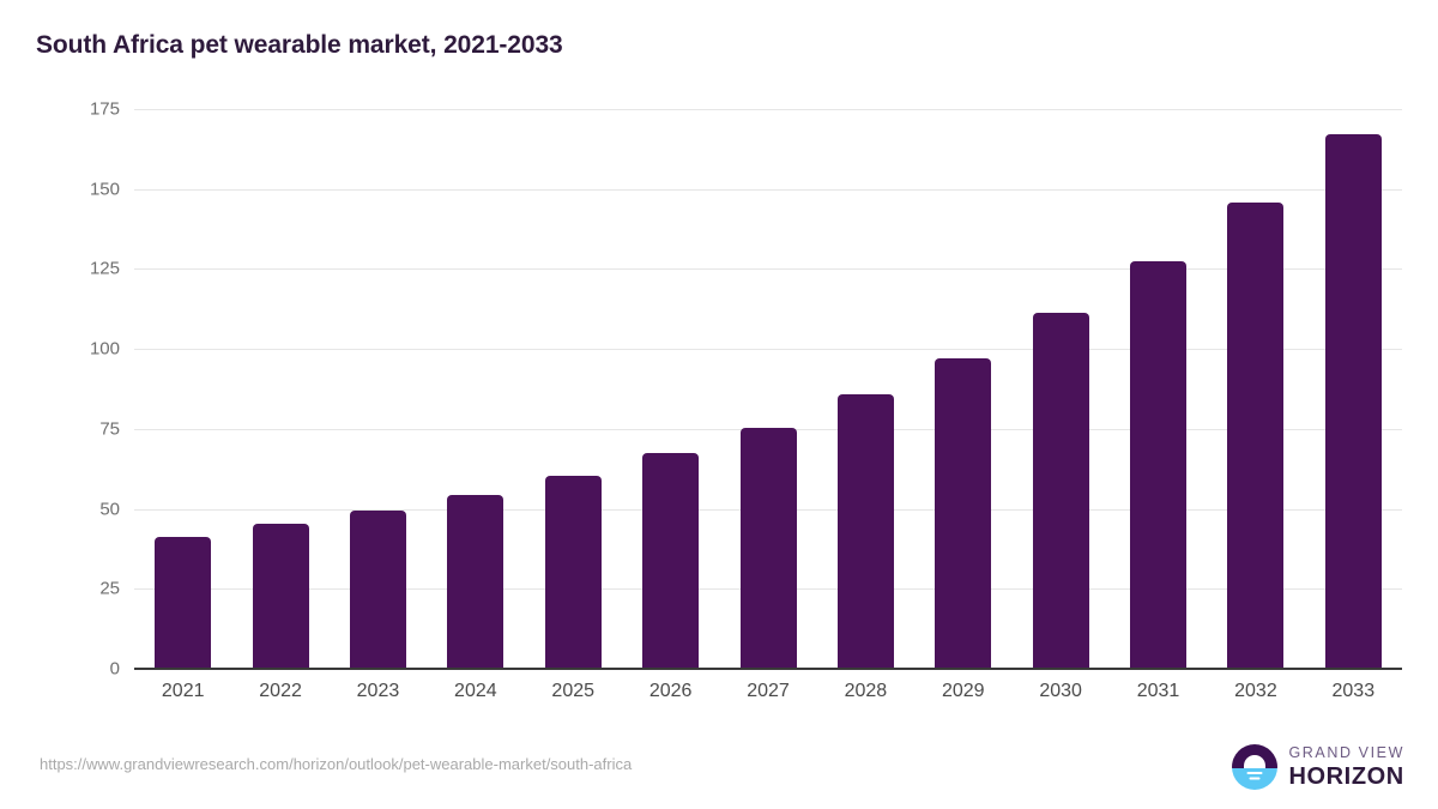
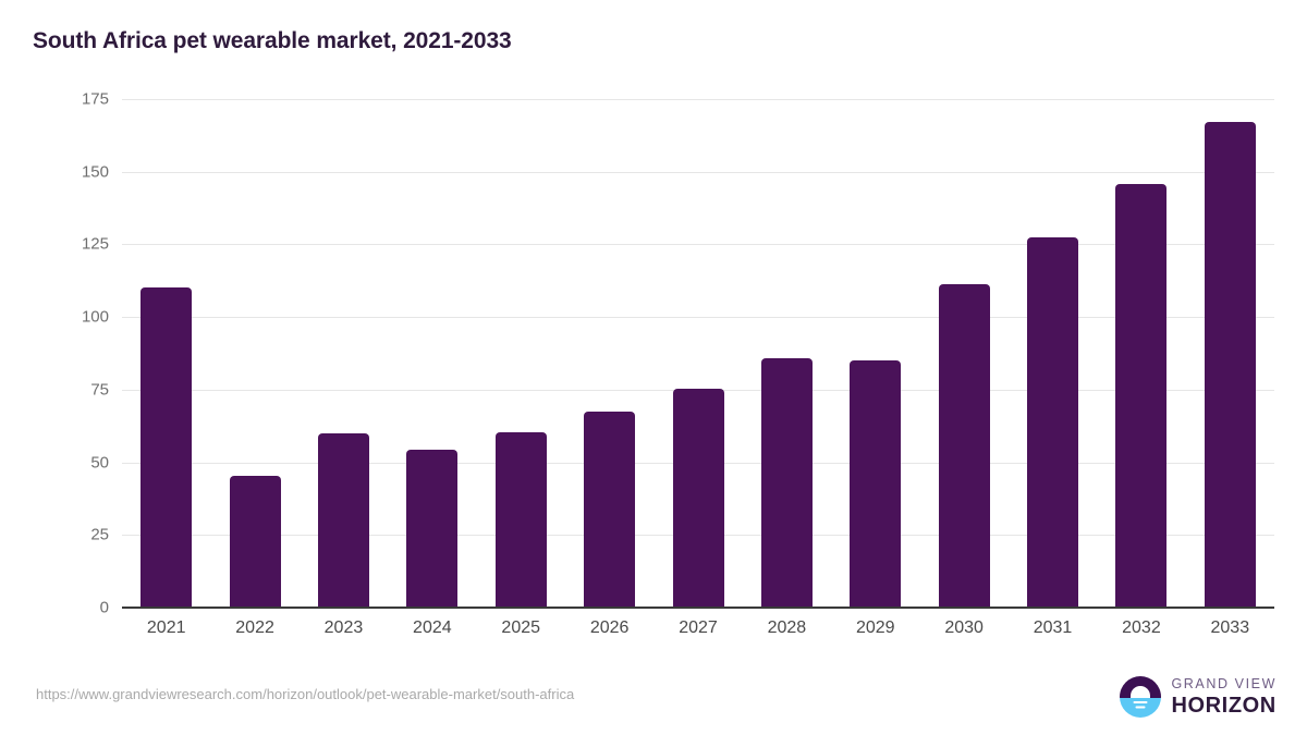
2021: 41 -> 110
2023: 50 -> 60
2029: 97 -> 85
